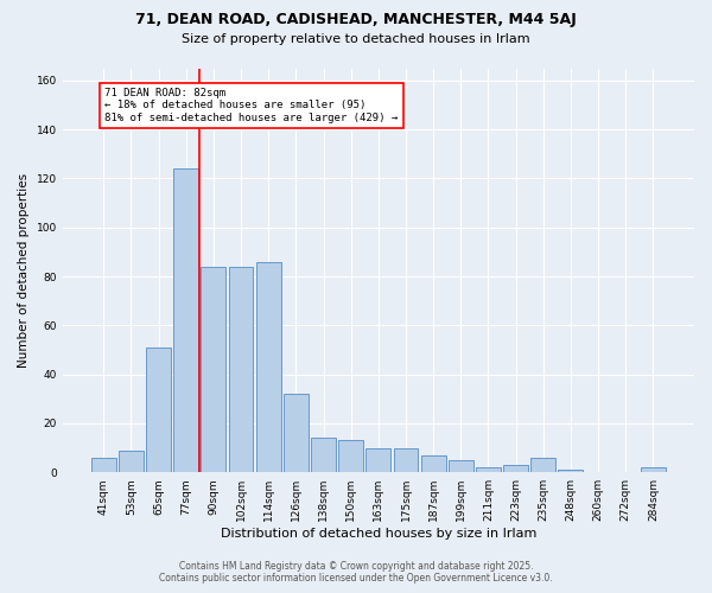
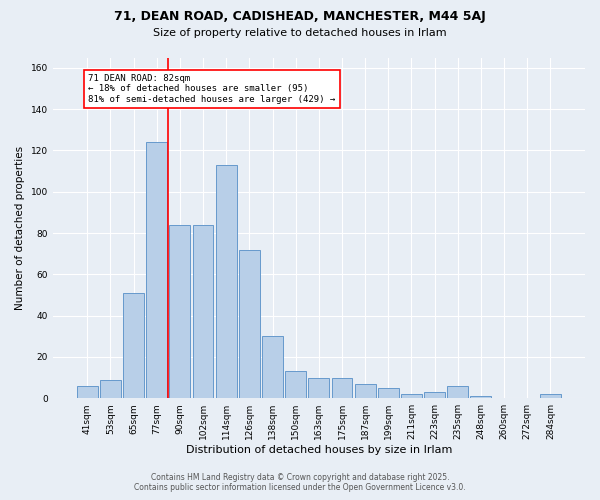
114sqm: 86 -> 113
126sqm: 32 -> 72
138sqm: 14 -> 30
